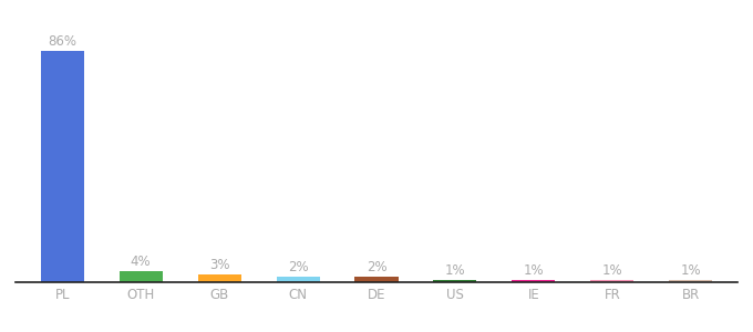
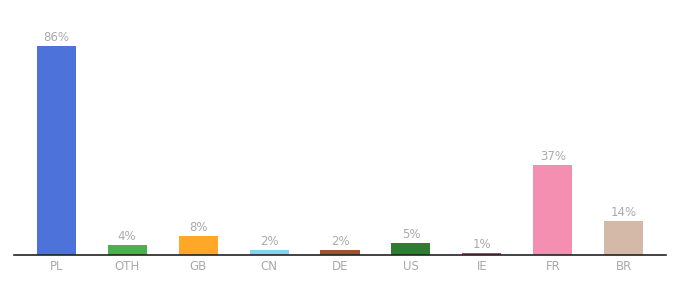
GB: 3% -> 8%
US: 1% -> 5%
FR: 1% -> 37%
BR: 1% -> 14%
